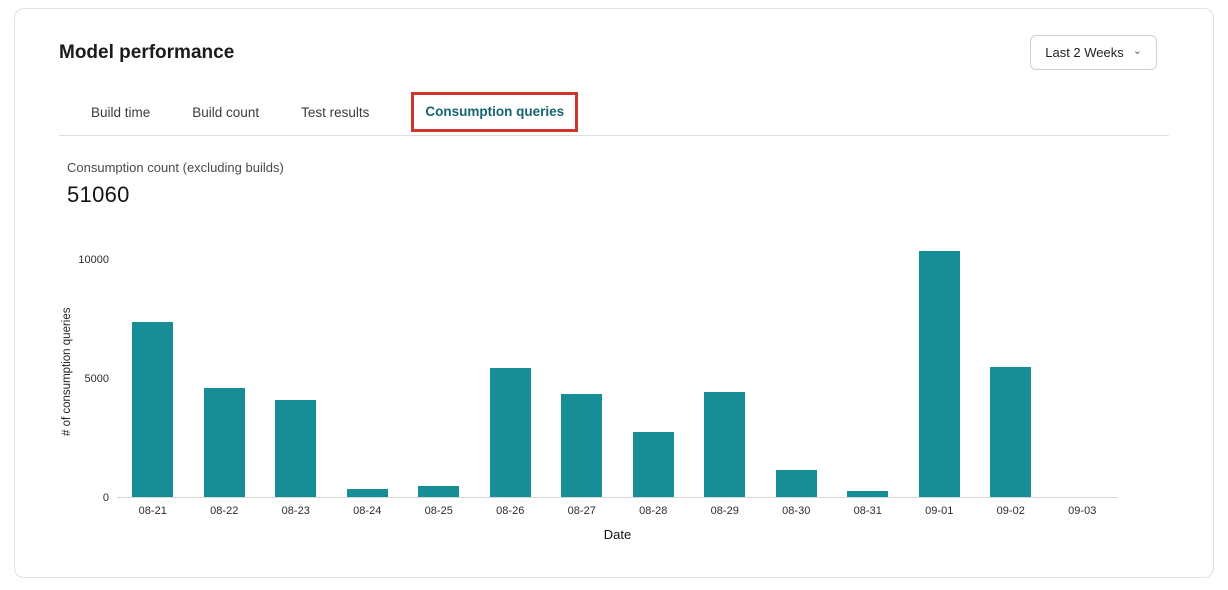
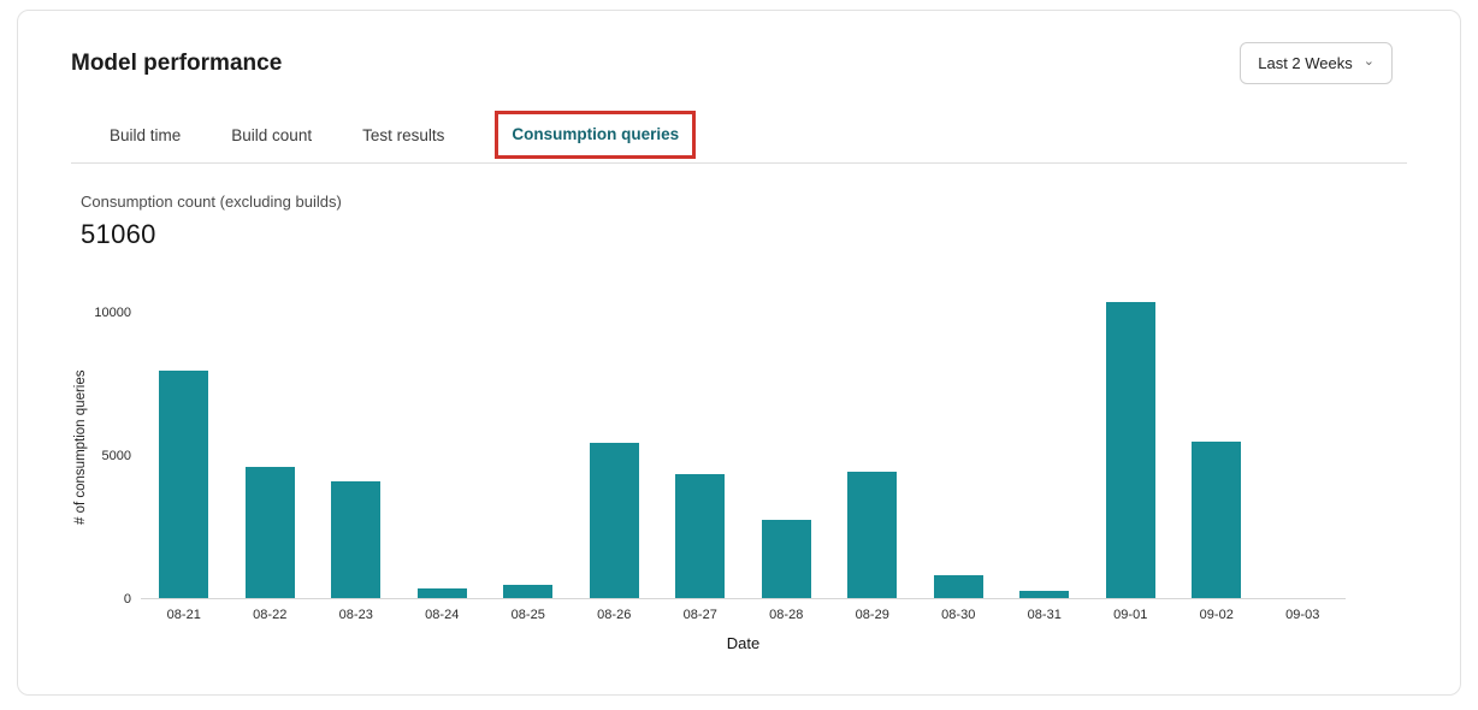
08-21: 7400 -> 8000
08-30: 1200 -> 800
